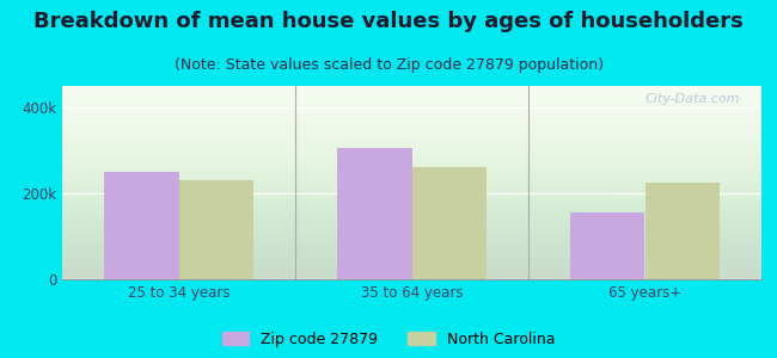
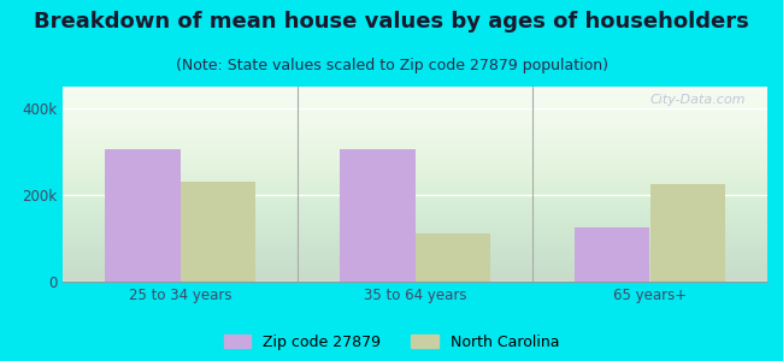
Zip code 27879/25 to 34 years: 250k -> 305k
North Carolina/35 to 64 years: 260k -> 110k
Zip code 27879/65 years+: 155k -> 125k
